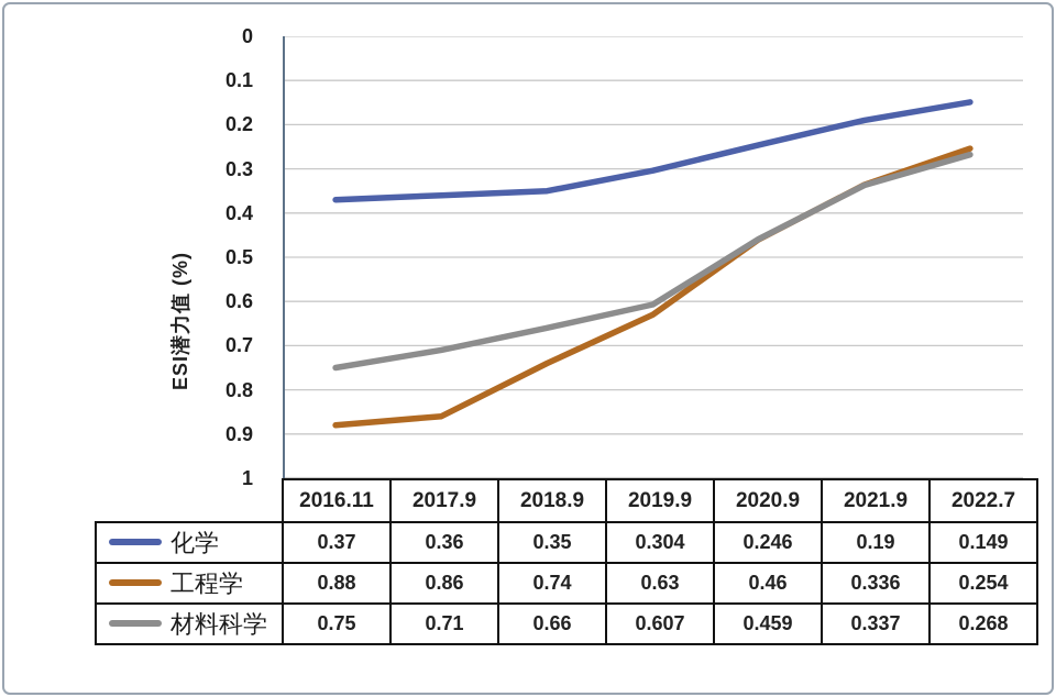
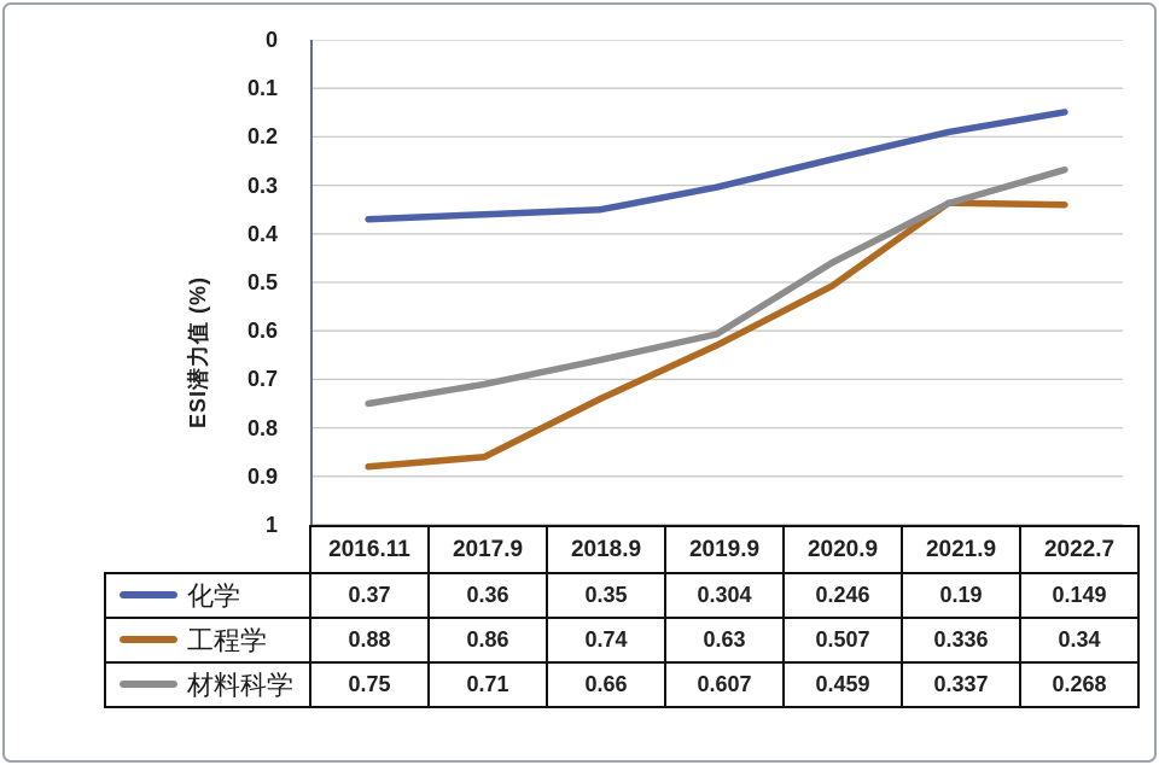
工程学/2020.9: 0.46 -> 0.507
工程学/2022.7: 0.254 -> 0.34
